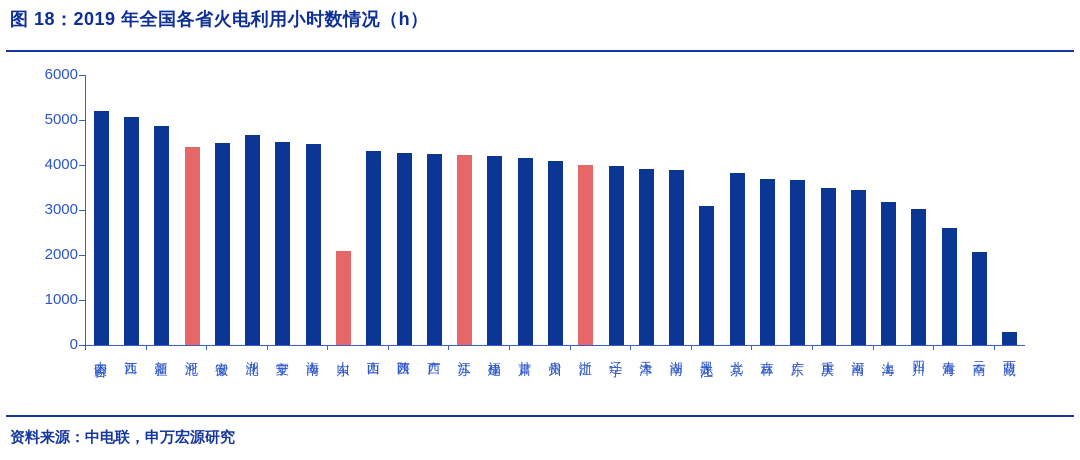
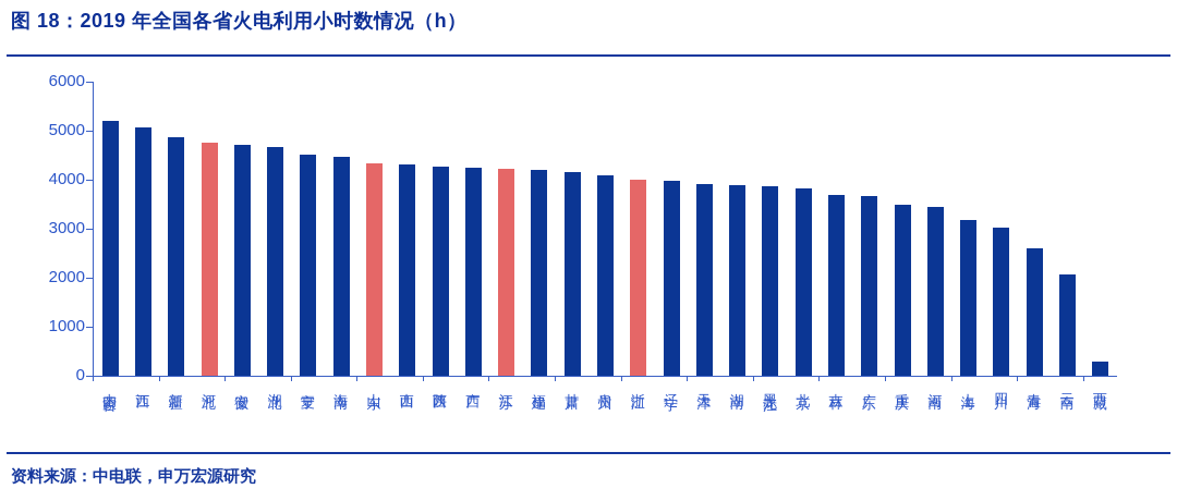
河北: 4400 -> 4800
安徽: 4500 -> 4700
山东: 2100 -> 4300
黑龙江: 3100 -> 3900
